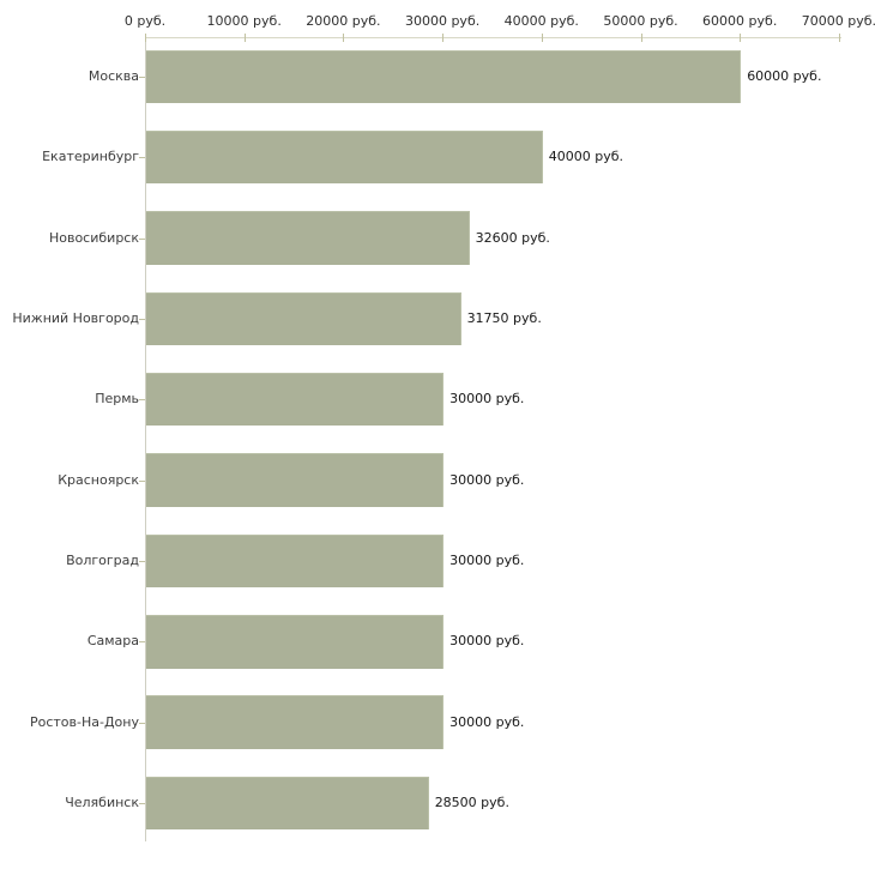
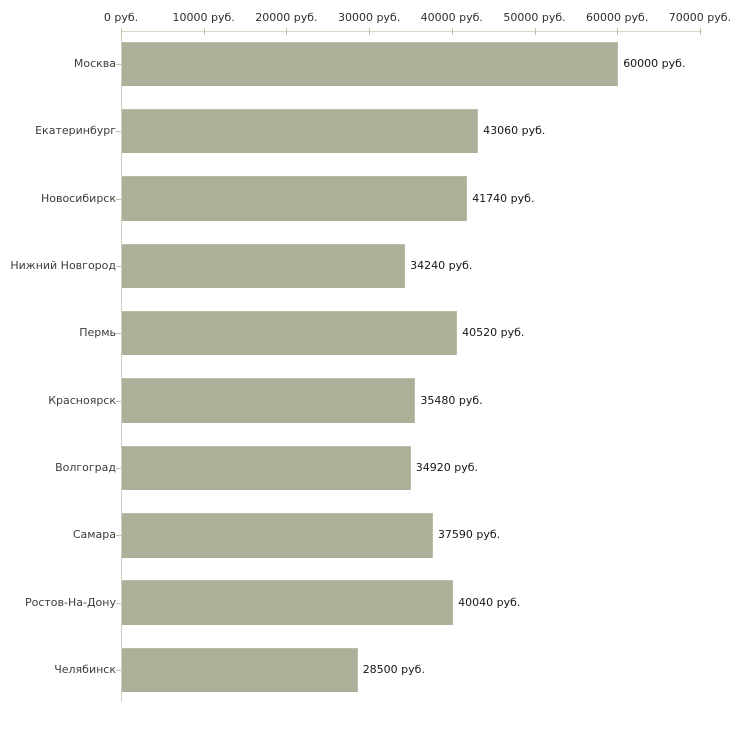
Екатеринбург: 40000 -> 43060
Новосибирск: 32600 -> 41740
Нижний Новгород: 31750 -> 34240
Пермь: 30000 -> 40520
Красноярск: 30000 -> 35480
Волгоград: 30000 -> 34920
Самара: 30000 -> 37590
Ростов-На-Дону: 30000 -> 40040
